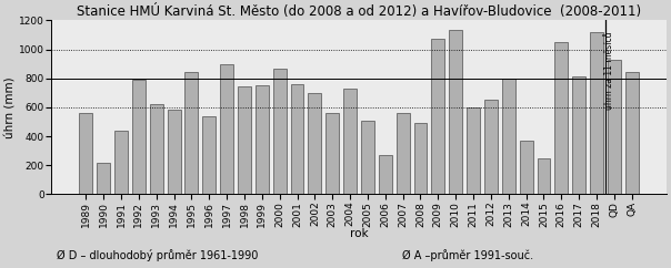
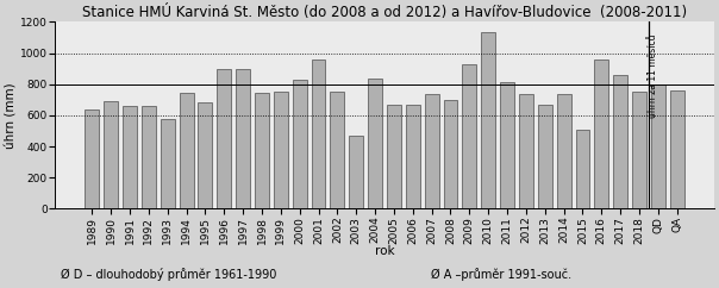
1989: 560 -> 640
1990: 220 -> 690
1991: 440 -> 660
1992: 790 -> 660
1993: 620 -> 580
1994: 580 -> 740
1995: 840 -> 680
1996: 540 -> 900
2000: 870 -> 830
2001: 760 -> 960
2002: 700 -> 750
2003: 560 -> 470
2004: 730 -> 840
2005: 510 -> 660
2006: 270 -> 670
2007: 560 -> 740
2008: 490 -> 700
2009: 1070 -> 920
2011: 600 -> 810
2012: 650 -> 740
2013: 800 -> 660
2014: 370 -> 740
2015: 250 -> 510
2016: 1050 -> 960
2017: 810 -> 860
2018: 1120 -> 760
QD: 930 -> 800
QA: 840 -> 760
